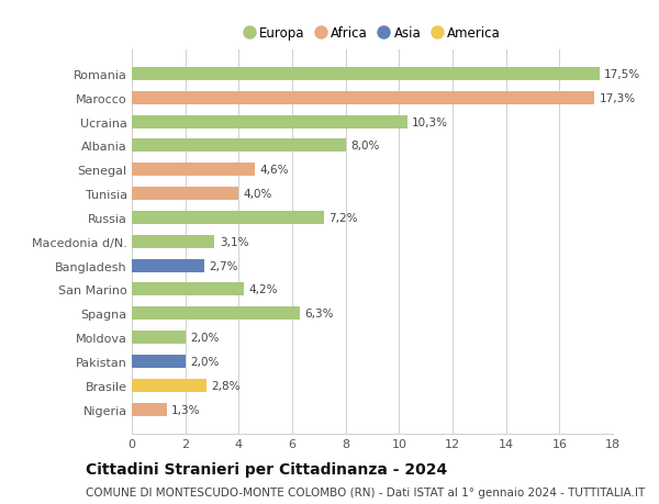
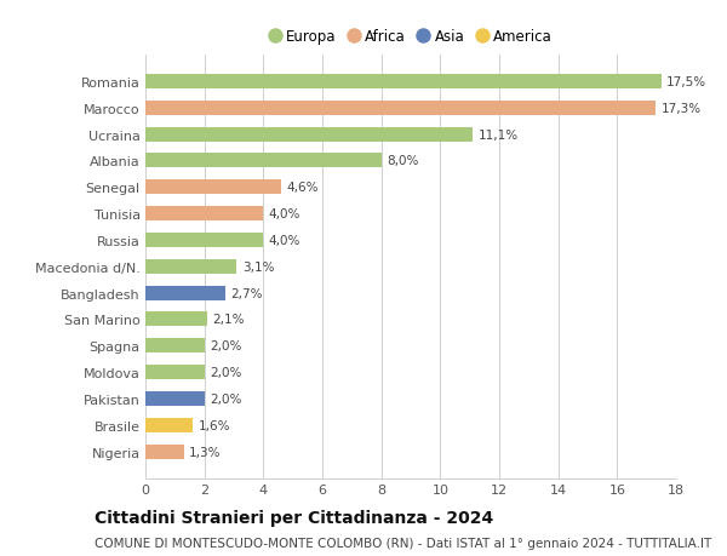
Ucraina: 10,3% -> 11,1%
Russia: 7,2% -> 4,0%
San Marino: 4,2% -> 2,1%
Spagna: 6,3% -> 2,0%
Brasile: 2,8% -> 1,6%
